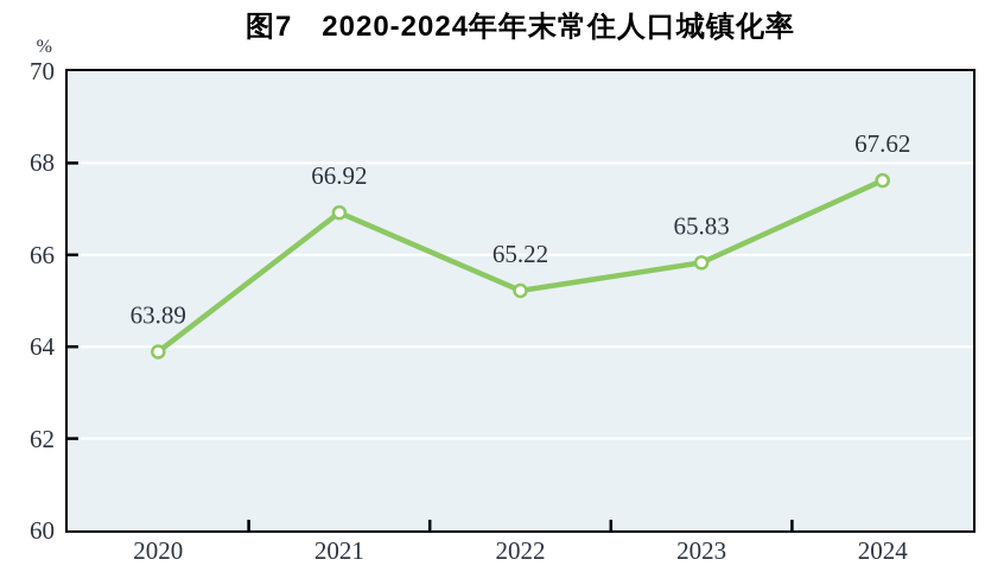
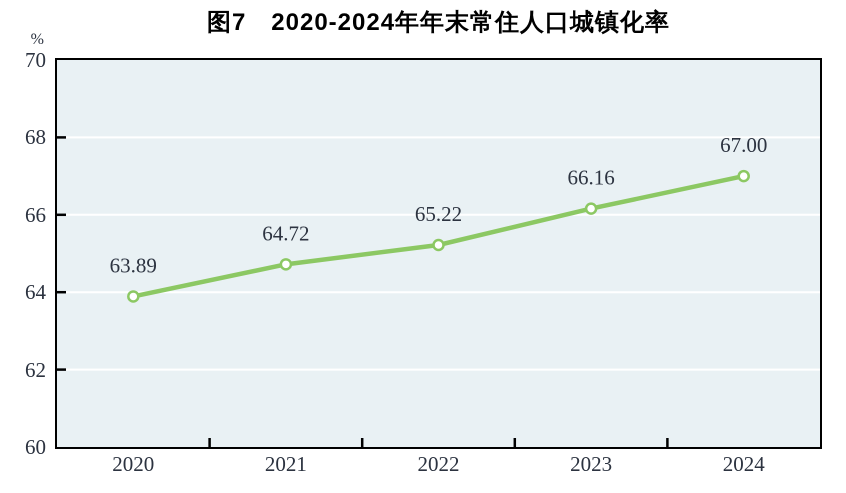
2021: 66.92 -> 64.72
2023: 65.83 -> 66.16
2024: 67.62 -> 67.00
